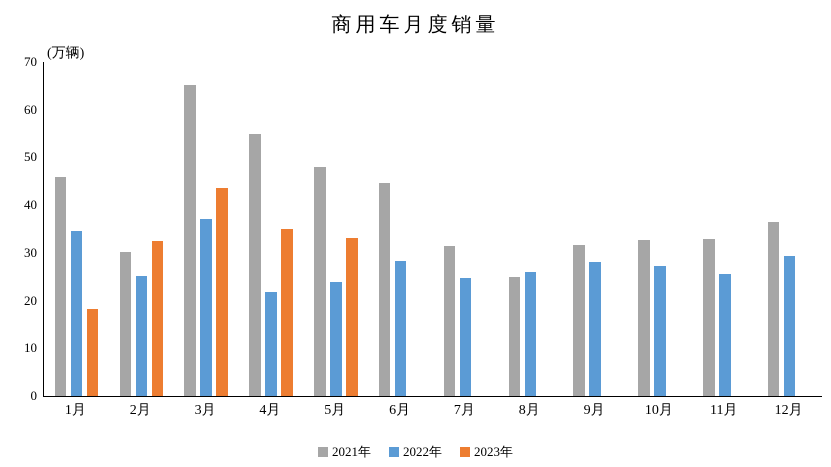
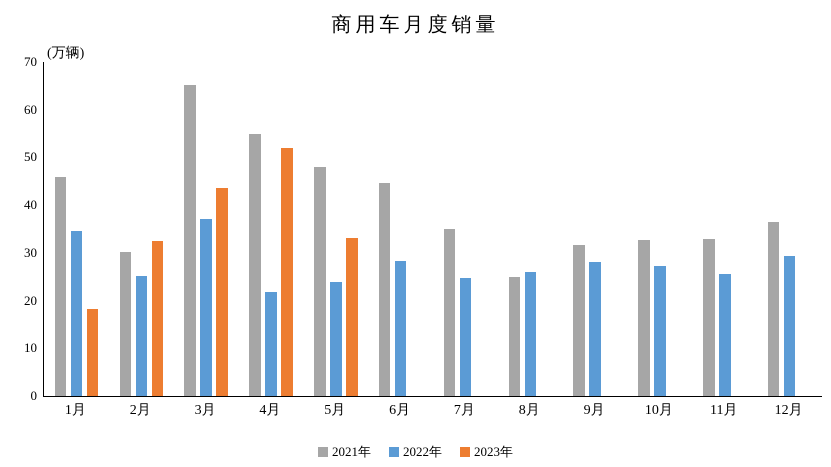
2023年/4月: 35 -> 52
2021年/7月: 31 -> 35
